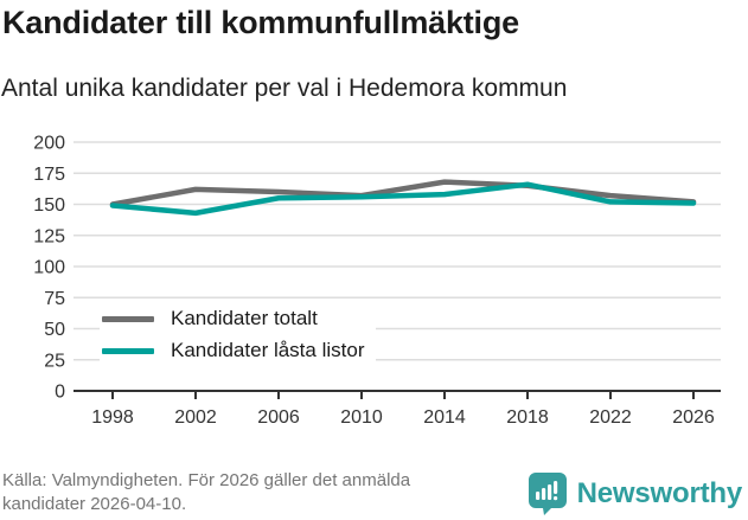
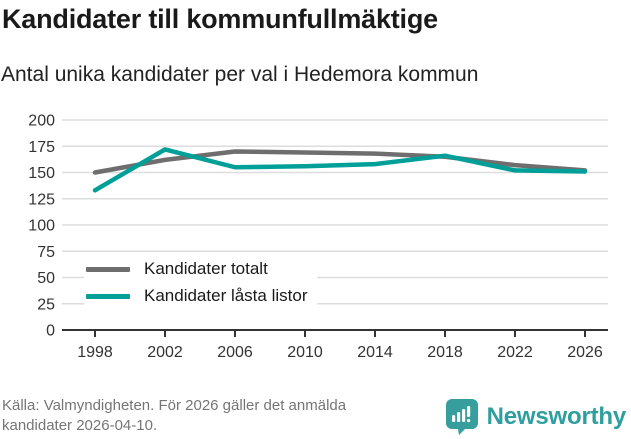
Kandidater låsta listor/1998: 149 -> 133
Kandidater låsta listor/2002: 143 -> 172
Kandidater totalt/2006: 160 -> 170
Kandidater totalt/2010: 157 -> 169
